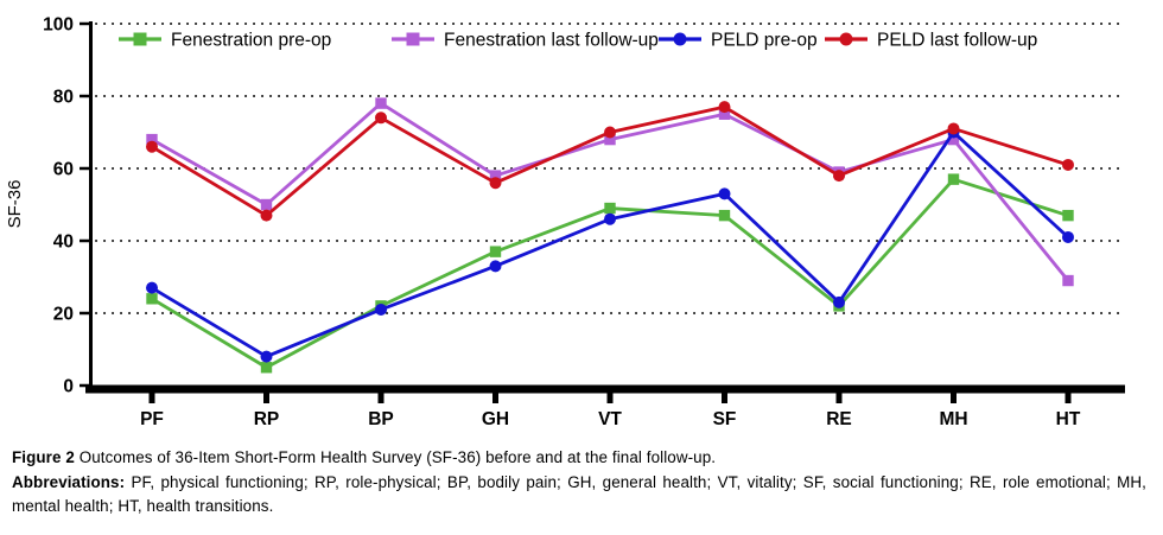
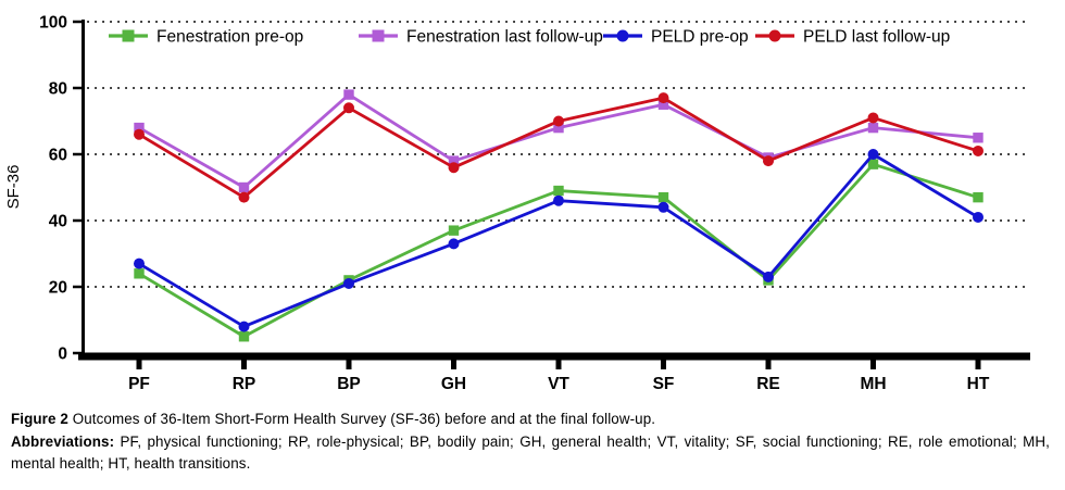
PELD pre-op/SF: 53 -> 44
PELD pre-op/MH: 70 -> 60
Fenestration last follow-up/HT: 29 -> 65
